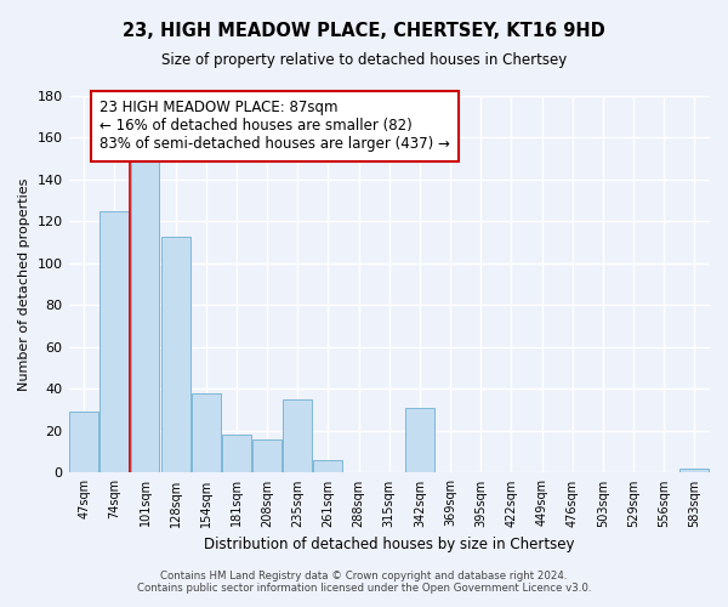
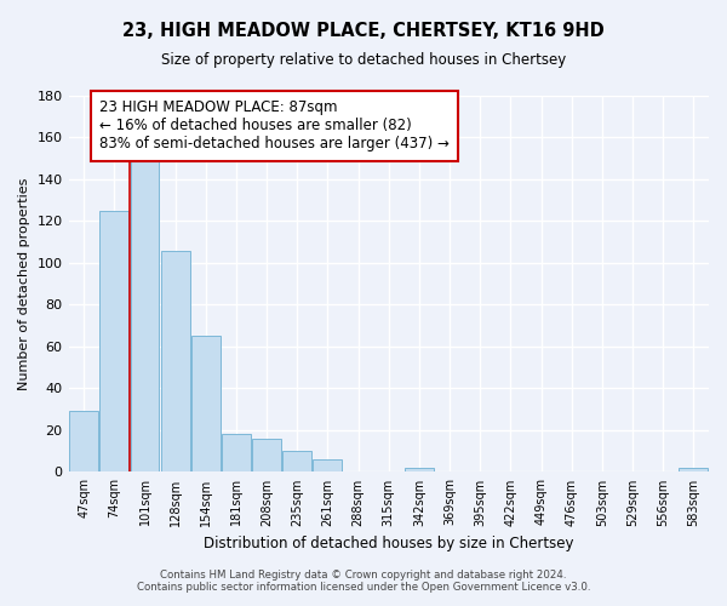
128sqm: 113 -> 106
154sqm: 38 -> 65
235sqm: 35 -> 10
342sqm: 31 -> 2
